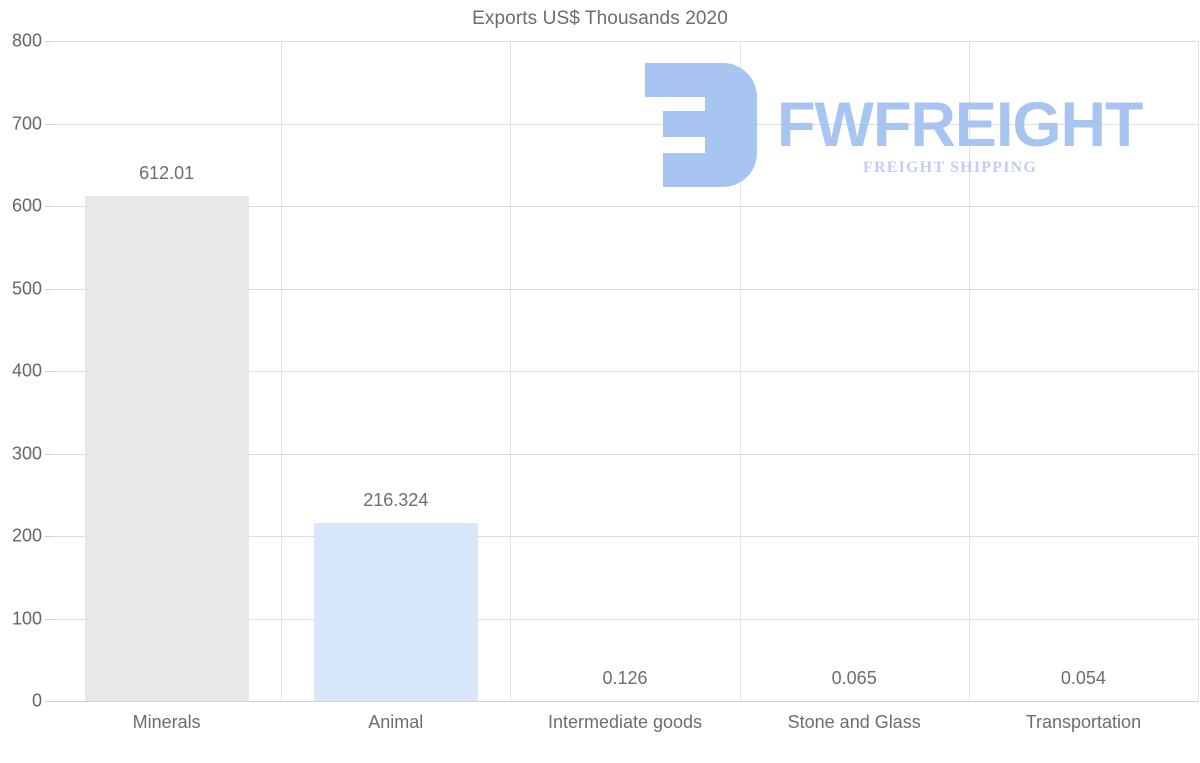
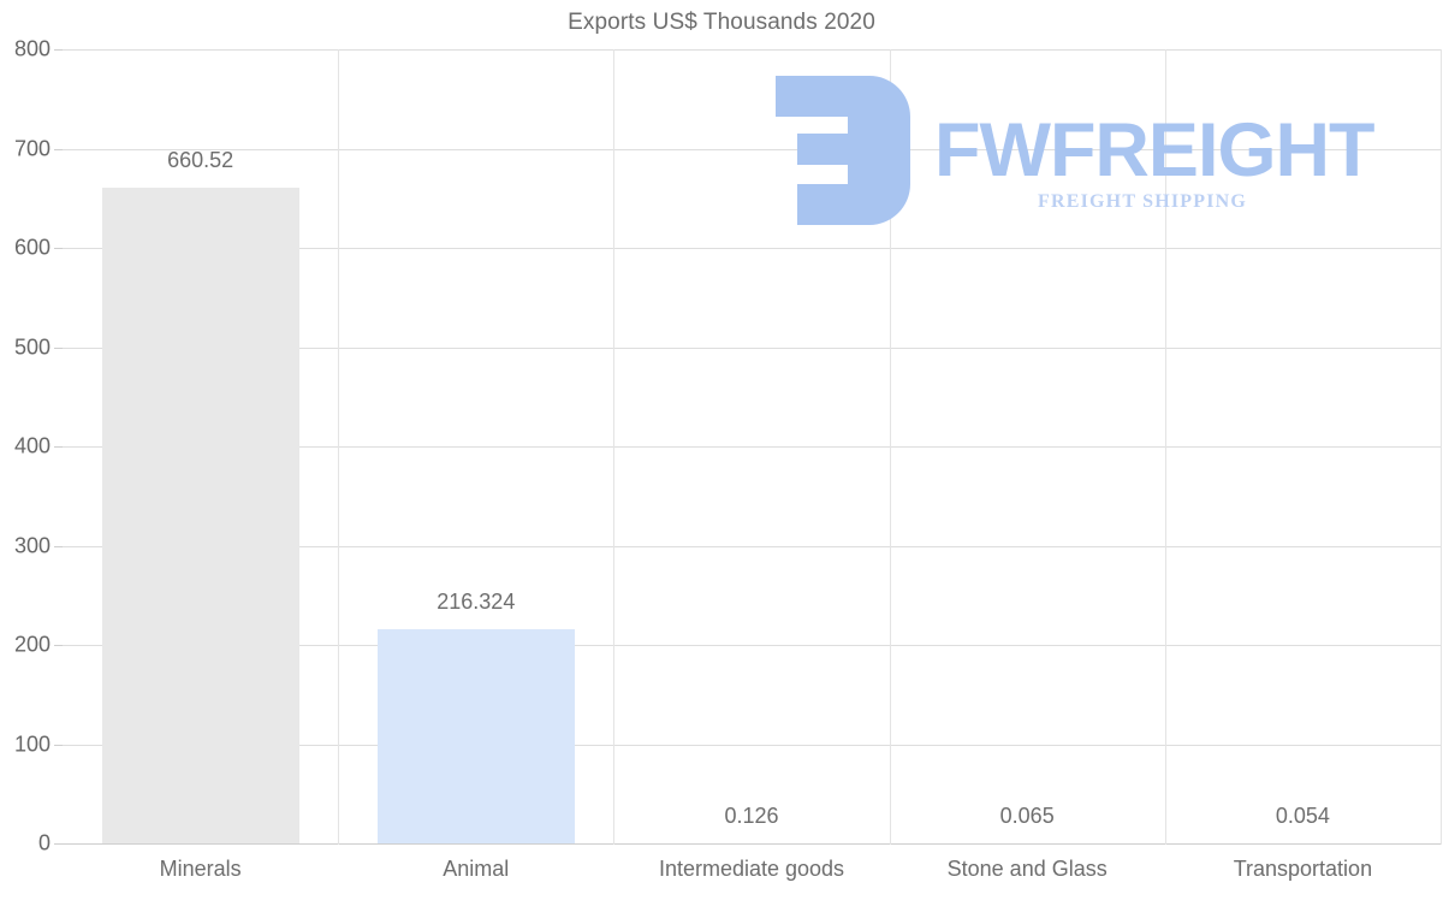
Minerals: 612.01 -> 660.52
